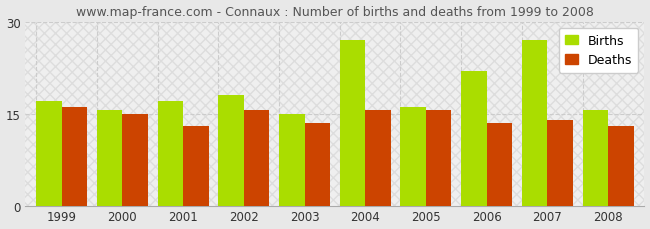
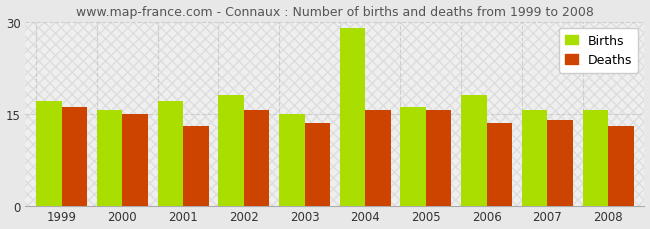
Births/2004: 27.0 -> 29.0
Births/2006: 22.0 -> 18.0
Births/2007: 27.0 -> 15.5
